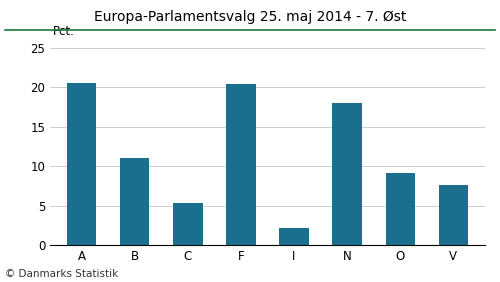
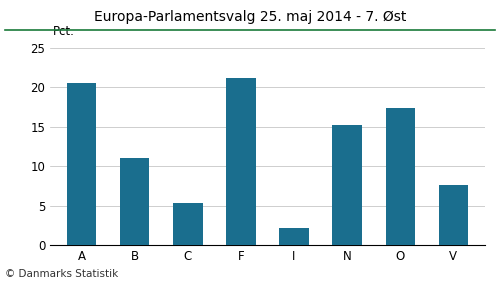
F: 20.4 -> 21.2
N: 18.0 -> 15.2
O: 9.2 -> 17.4
